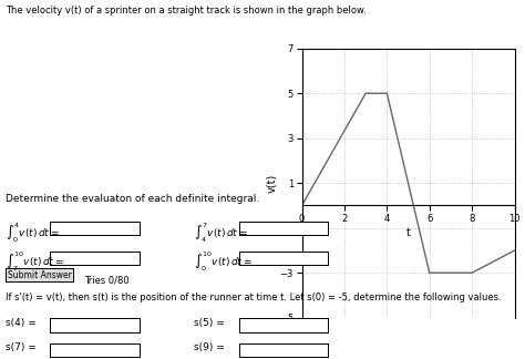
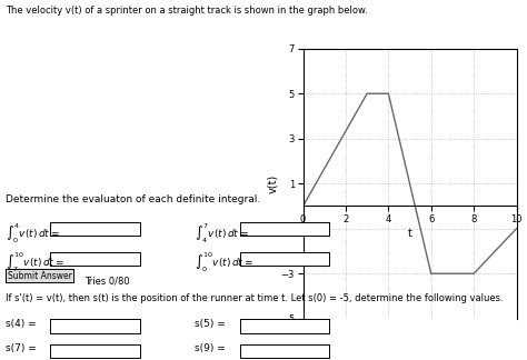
10: -2 -> -1
